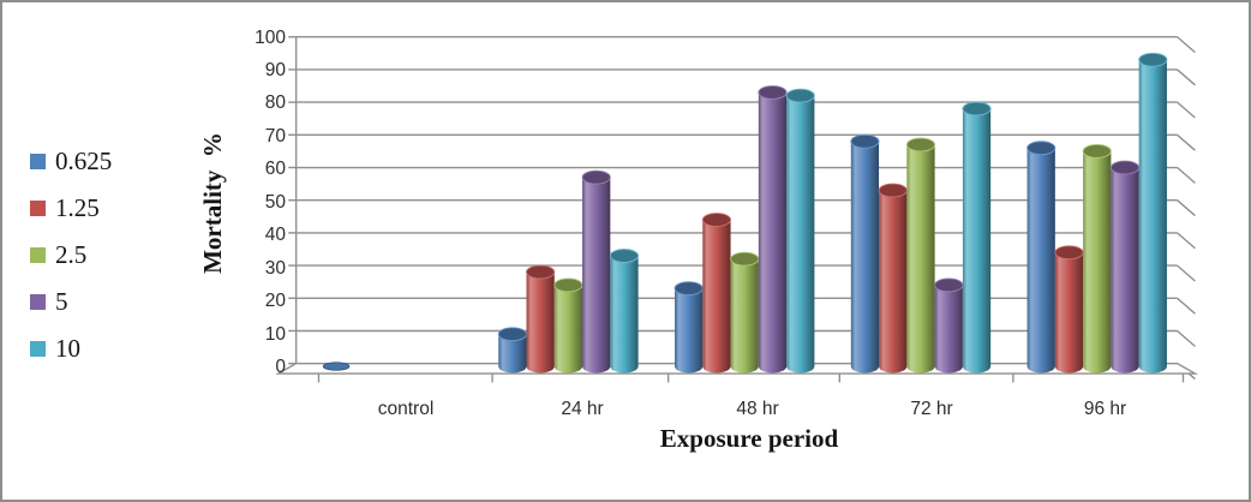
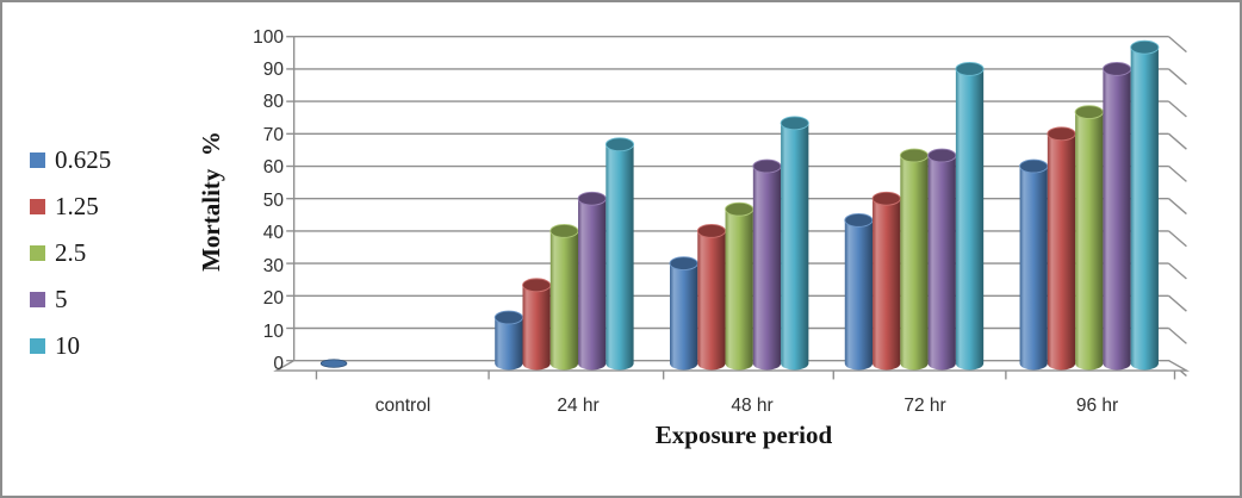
0.625/24 hr: 9 -> 13
1.25/24 hr: 28 -> 23
2.5/24 hr: 24 -> 40
5/24 hr: 57 -> 50
10/24 hr: 33 -> 67
0.625/48 hr: 23 -> 30
1.25/48 hr: 44 -> 40
2.5/48 hr: 32 -> 47
5/48 hr: 83 -> 60
10/48 hr: 82 -> 73
0.625/72 hr: 68 -> 43
1.25/72 hr: 53 -> 50
2.5/72 hr: 67 -> 63
5/72 hr: 24 -> 63
10/72 hr: 78 -> 90
0.625/96 hr: 66 -> 60
1.25/96 hr: 34 -> 70
2.5/96 hr: 65 -> 77
5/96 hr: 60 -> 90
10/96 hr: 93 -> 97
